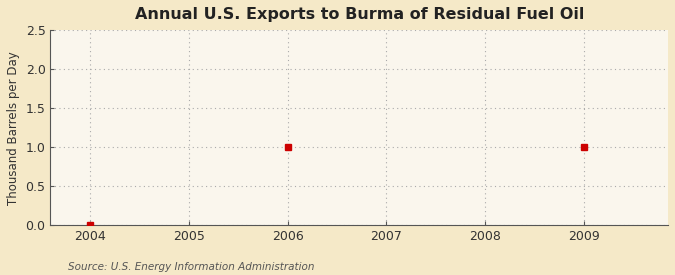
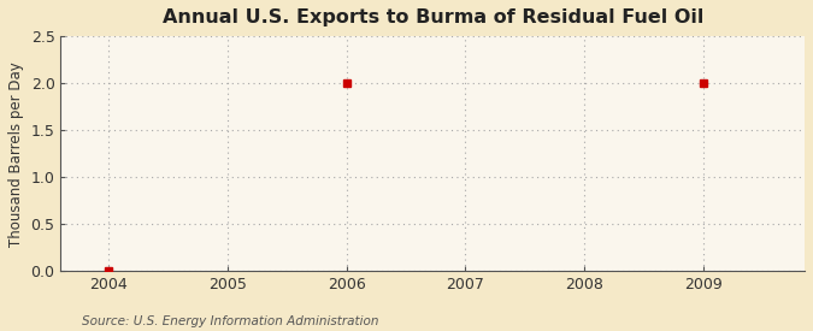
2006: 1 -> 2
2009: 1 -> 2
